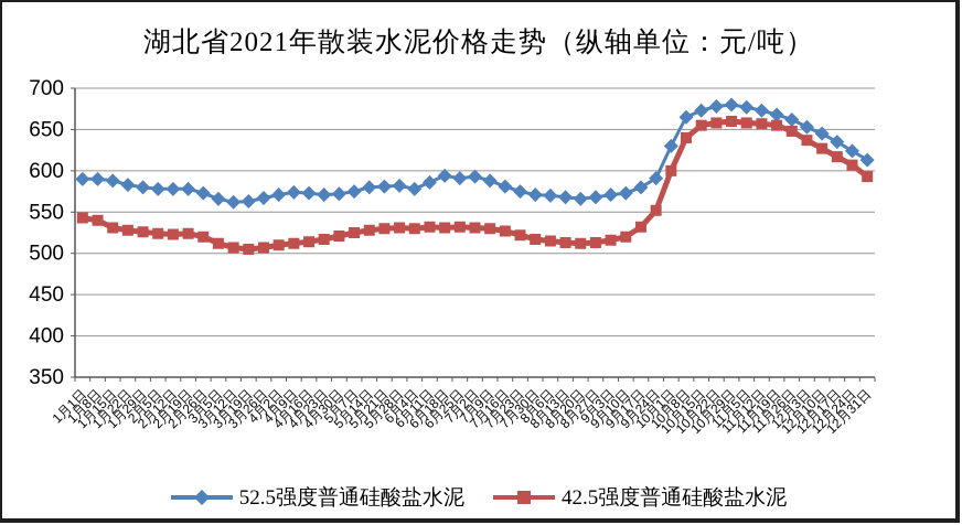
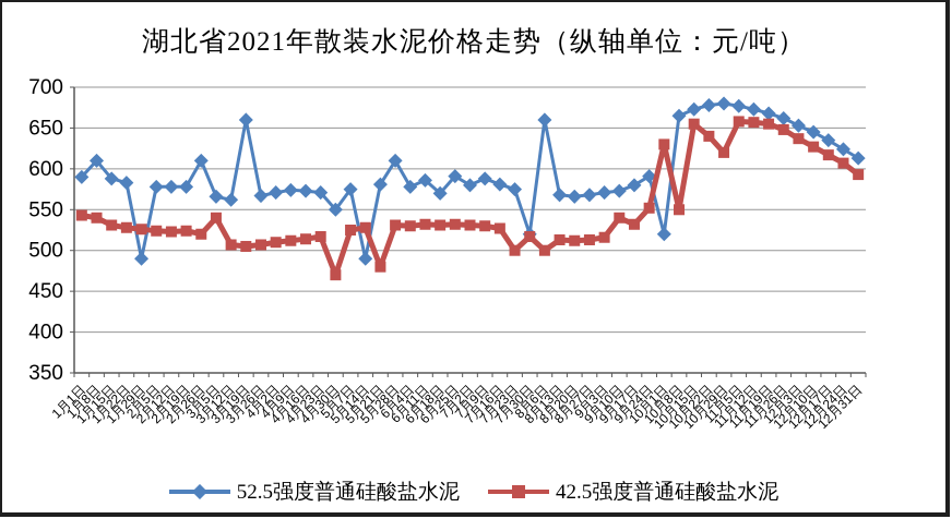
52.5强度普通硅酸盐水泥/1月8日: 590 -> 610
52.5强度普通硅酸盐水泥/1月29日: 580 -> 490
52.5强度普通硅酸盐水泥/2月26日: 570 -> 610
42.5强度普通硅酸盐水泥/3月5日: 510 -> 540
52.5强度普通硅酸盐水泥/3月19日: 560 -> 660
52.5强度普通硅酸盐水泥/4月30日: 570 -> 550
42.5强度普通硅酸盐水泥/4月30日: 520 -> 470
52.5强度普通硅酸盐水泥/5月14日: 580 -> 490
42.5强度普通硅酸盐水泥/5月21日: 530 -> 480
52.5强度普通硅酸盐水泥/5月28日: 580 -> 610
52.5强度普通硅酸盐水泥/6月18日: 590 -> 570
52.5强度普通硅酸盐水泥/7月2日: 590 -> 580
42.5强度普通硅酸盐水泥/7月23日: 520 -> 500
52.5强度普通硅酸盐水泥/7月30日: 570 -> 520
52.5强度普通硅酸盐水泥/8月6日: 570 -> 660
42.5强度普通硅酸盐水泥/8月6日: 520 -> 500
42.5强度普通硅酸盐水泥/9月10日: 520 -> 540
52.5强度普通硅酸盐水泥/10月1日: 630 -> 520
42.5强度普通硅酸盐水泥/10月1日: 600 -> 630
42.5强度普通硅酸盐水泥/10月8日: 640 -> 550
42.5强度普通硅酸盐水泥/10月22日: 660 -> 640
42.5强度普通硅酸盐水泥/10月29日: 660 -> 620
